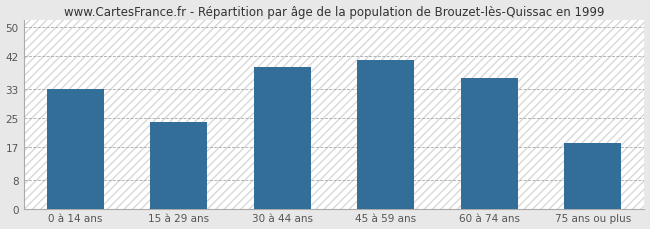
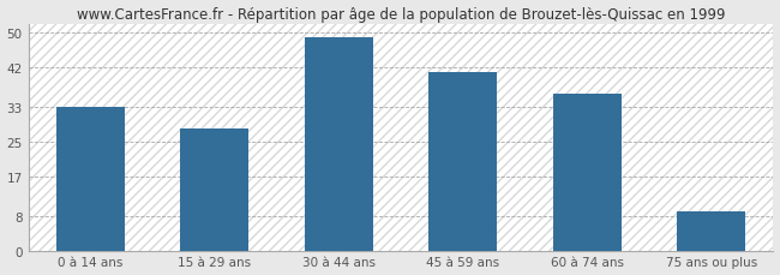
15 à 29 ans: 24 -> 28
30 à 44 ans: 39 -> 49
75 ans ou plus: 18 -> 9
